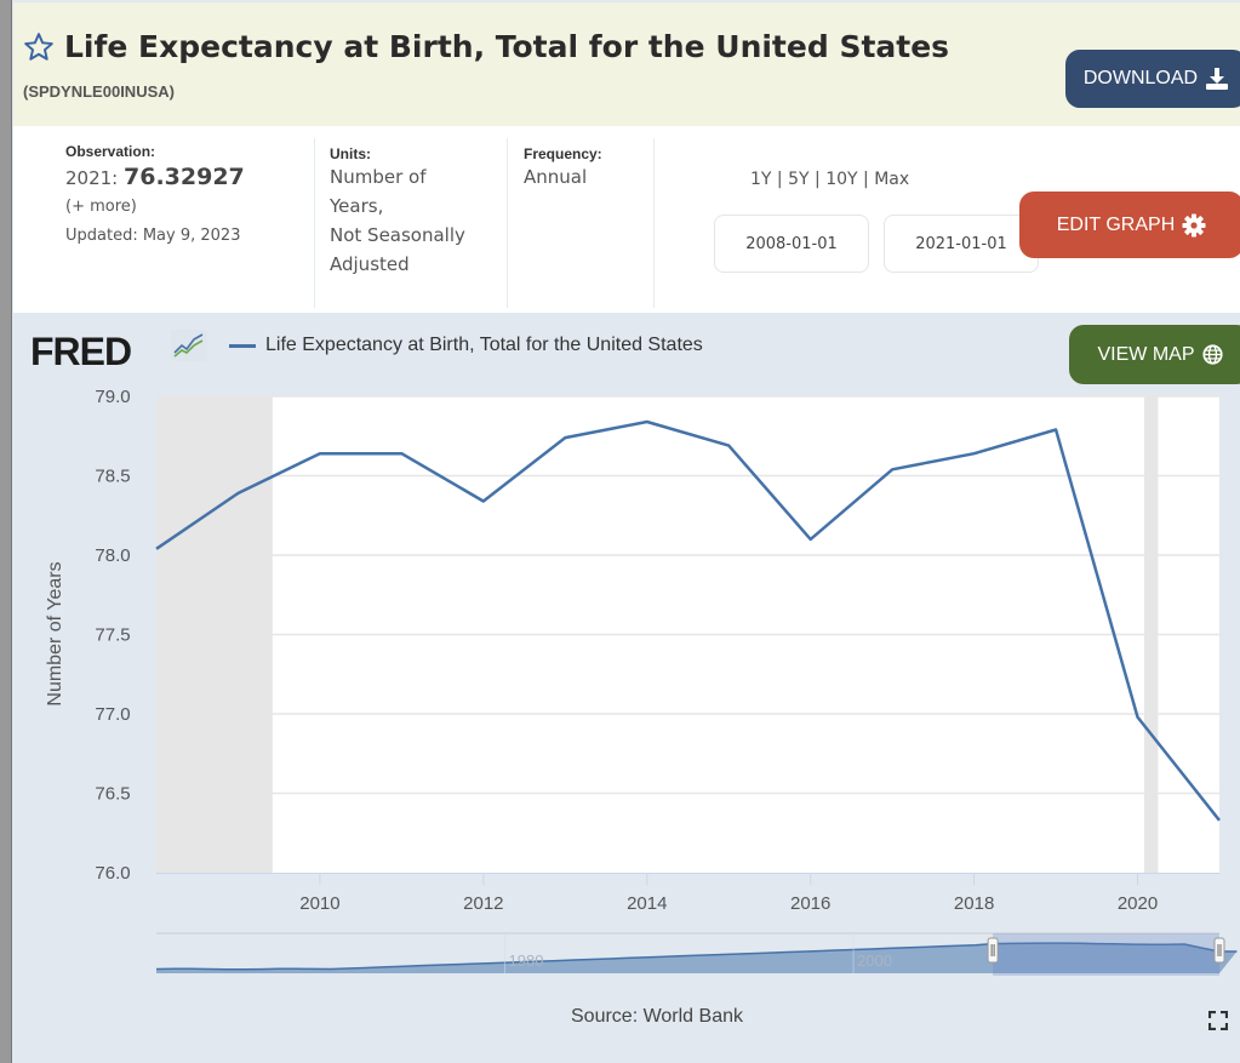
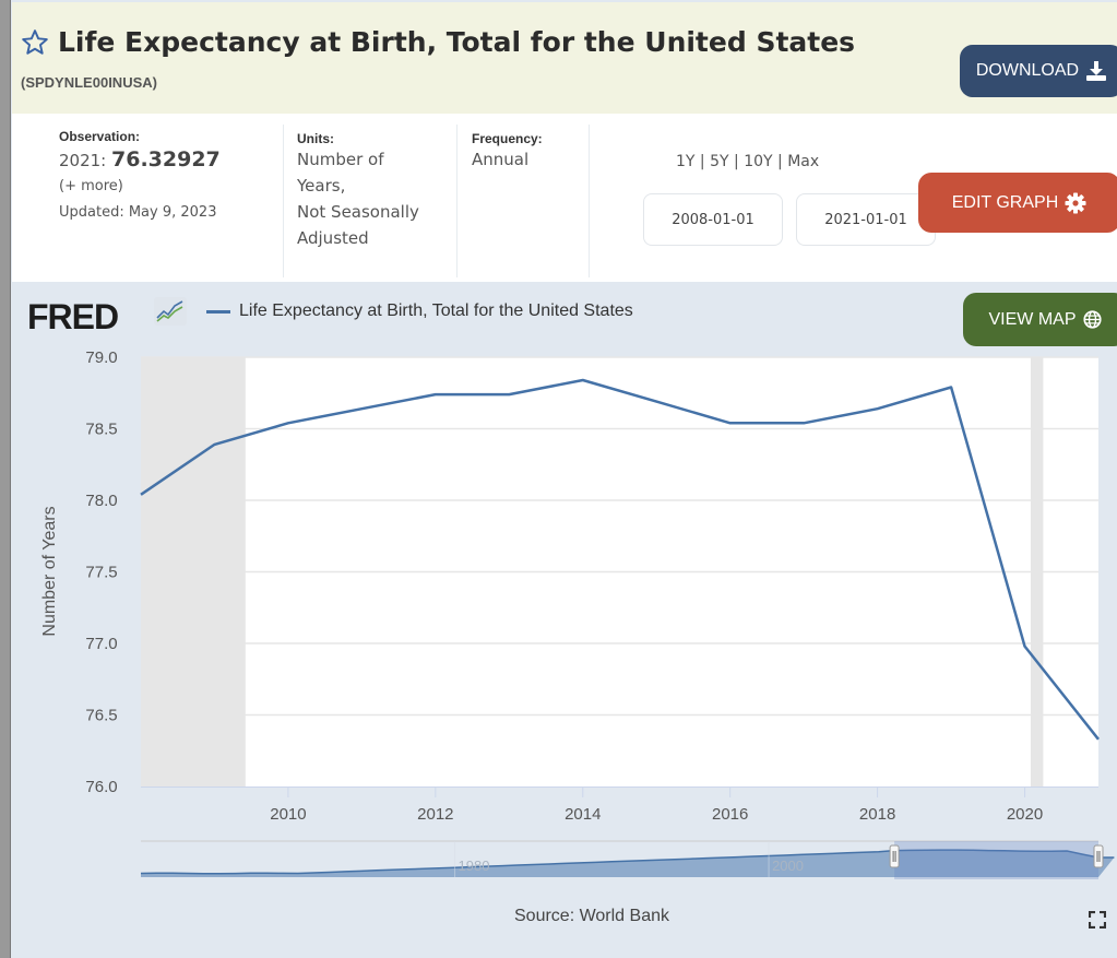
2010: 78.64 -> 78.54
2012: 78.34 -> 78.74
2016: 78.10 -> 78.54
